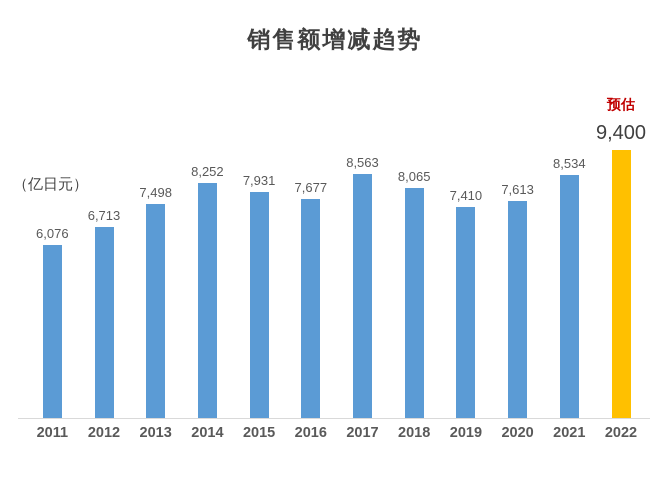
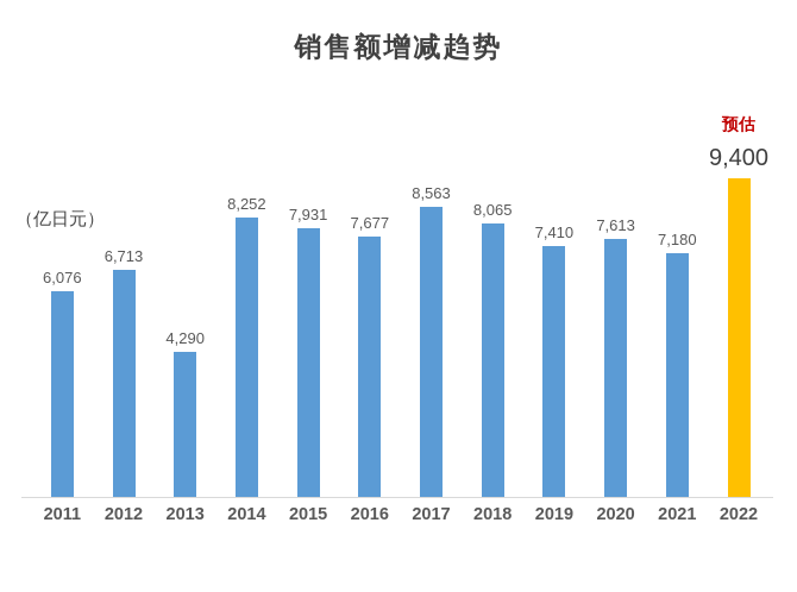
2013: 7,498 -> 4,290
2021: 8,534 -> 7,180
